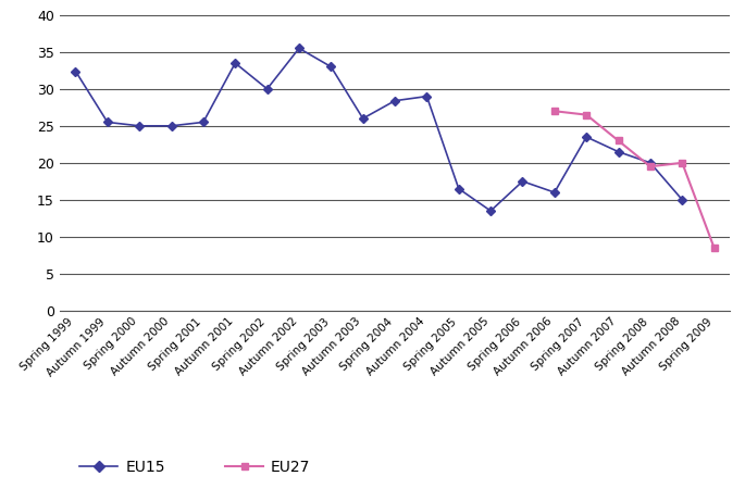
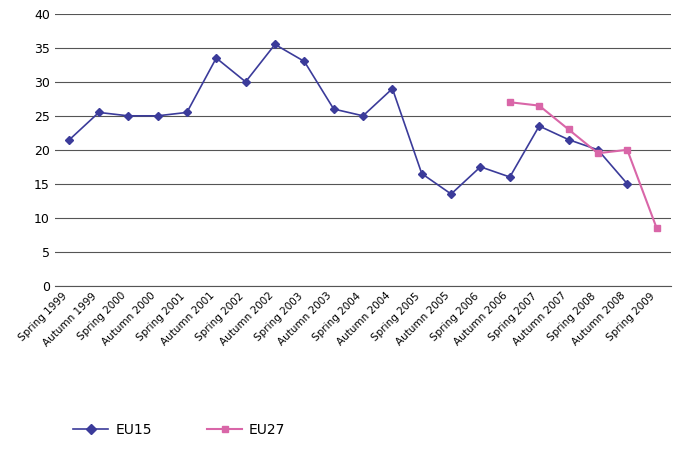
EU15/Spring 1999: 32.4 -> 21.5
EU15/Spring 2004: 28.4 -> 25.0
